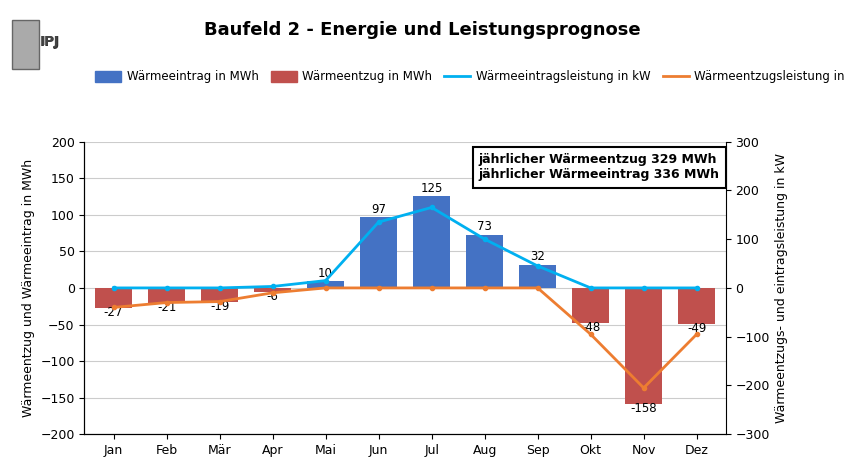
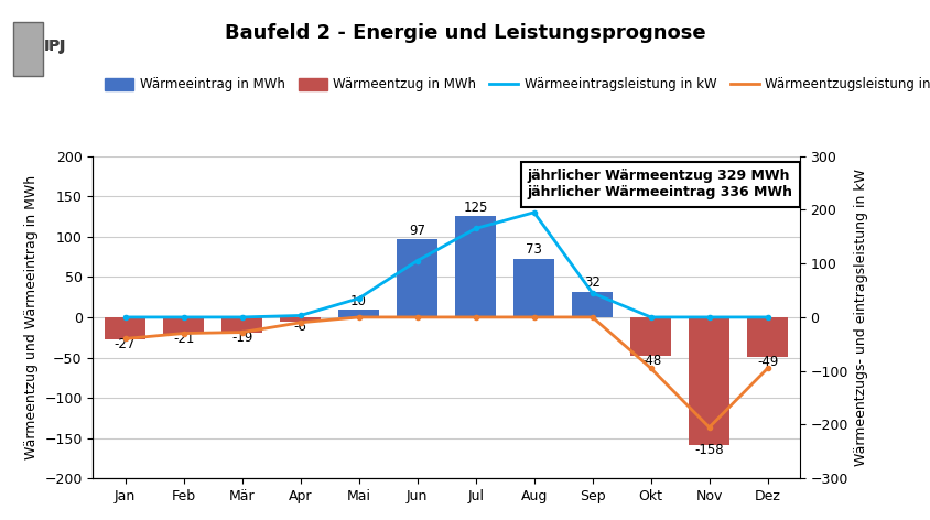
Wärmeeintragsleistung in kW/Mai: 15 -> 35
Wärmeeintragsleistung in kW/Jun: 135 -> 105
Wärmeeintragsleistung in kW/Aug: 100 -> 195
